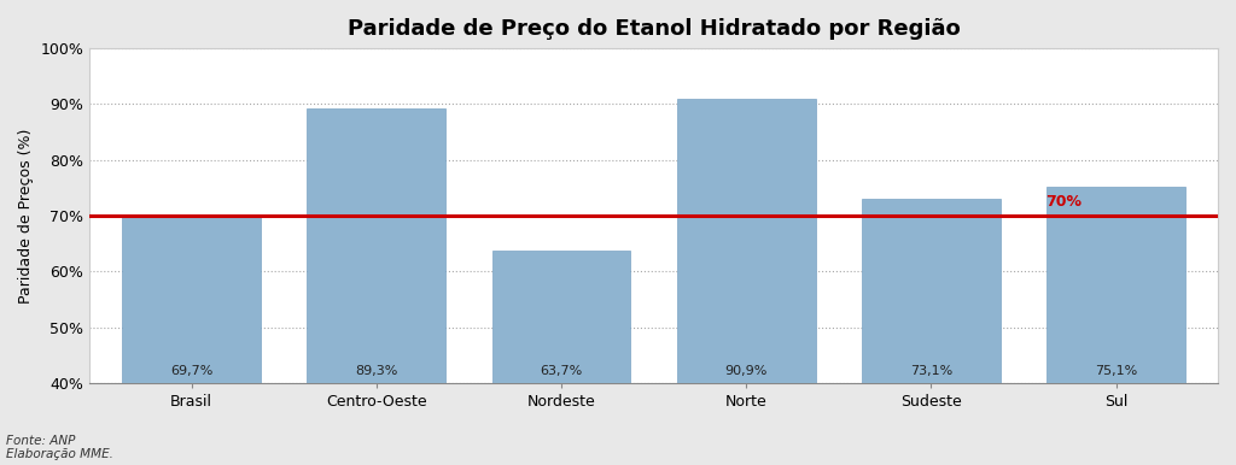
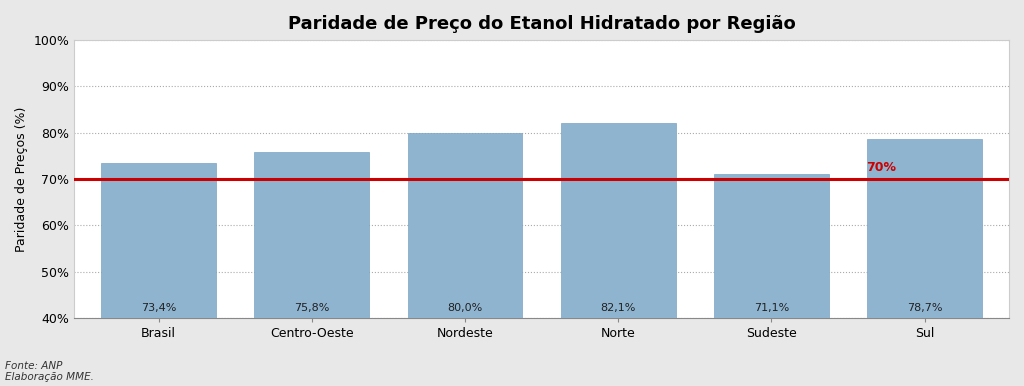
Brasil: 69,7% -> 73,4%
Centro-Oeste: 89,3% -> 75,8%
Nordeste: 63,7% -> 80,0%
Norte: 90,9% -> 82,1%
Sudeste: 73,1% -> 71,1%
Sul: 75,1% -> 78,7%
